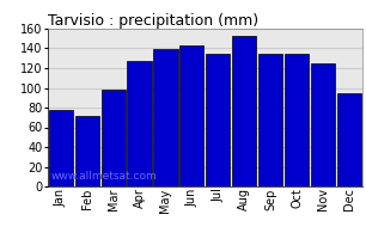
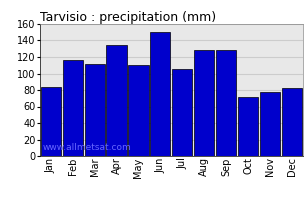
Jan: 77 -> 84
Feb: 72 -> 116
Mar: 98 -> 112
Apr: 127 -> 134
May: 139 -> 110
Jun: 143 -> 150
Jul: 135 -> 106
Aug: 153 -> 128
Sep: 135 -> 128
Oct: 135 -> 72
Nov: 125 -> 78
Dec: 95 -> 82
